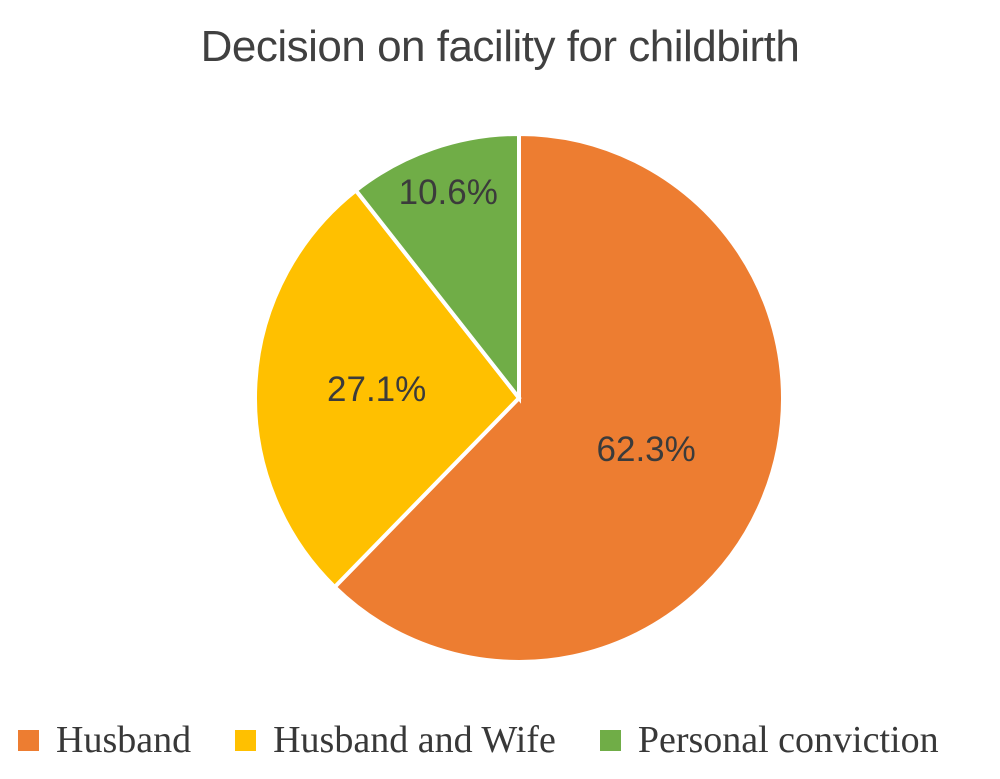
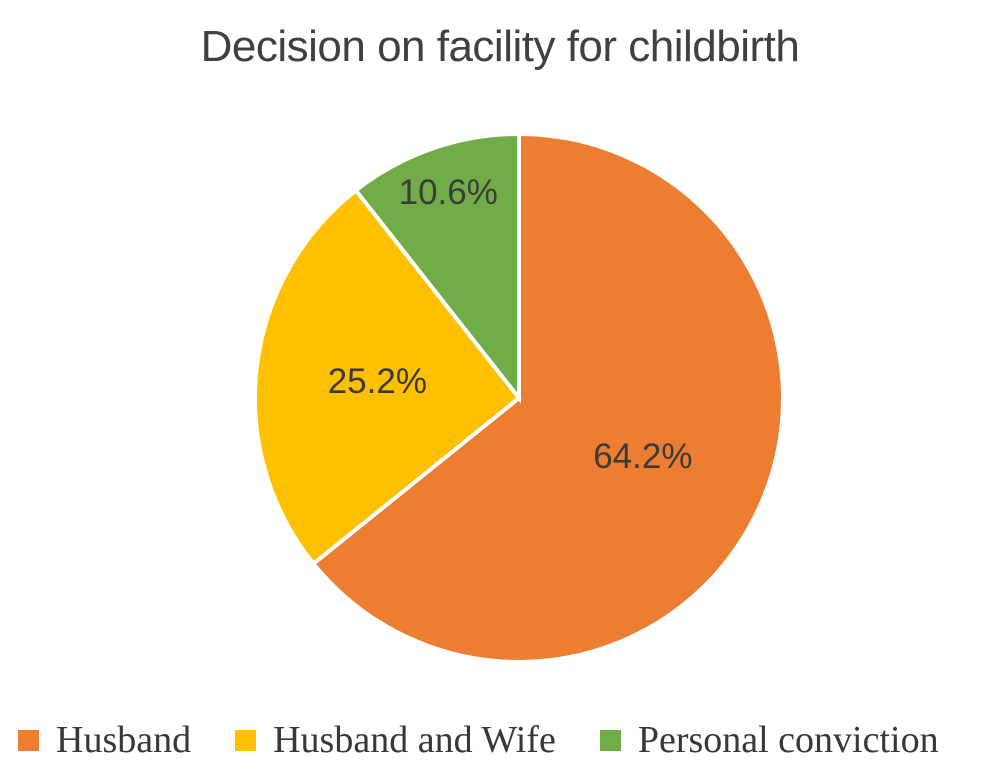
Husband: 62.3% -> 64.2%
Husband and Wife: 27.1% -> 25.2%
